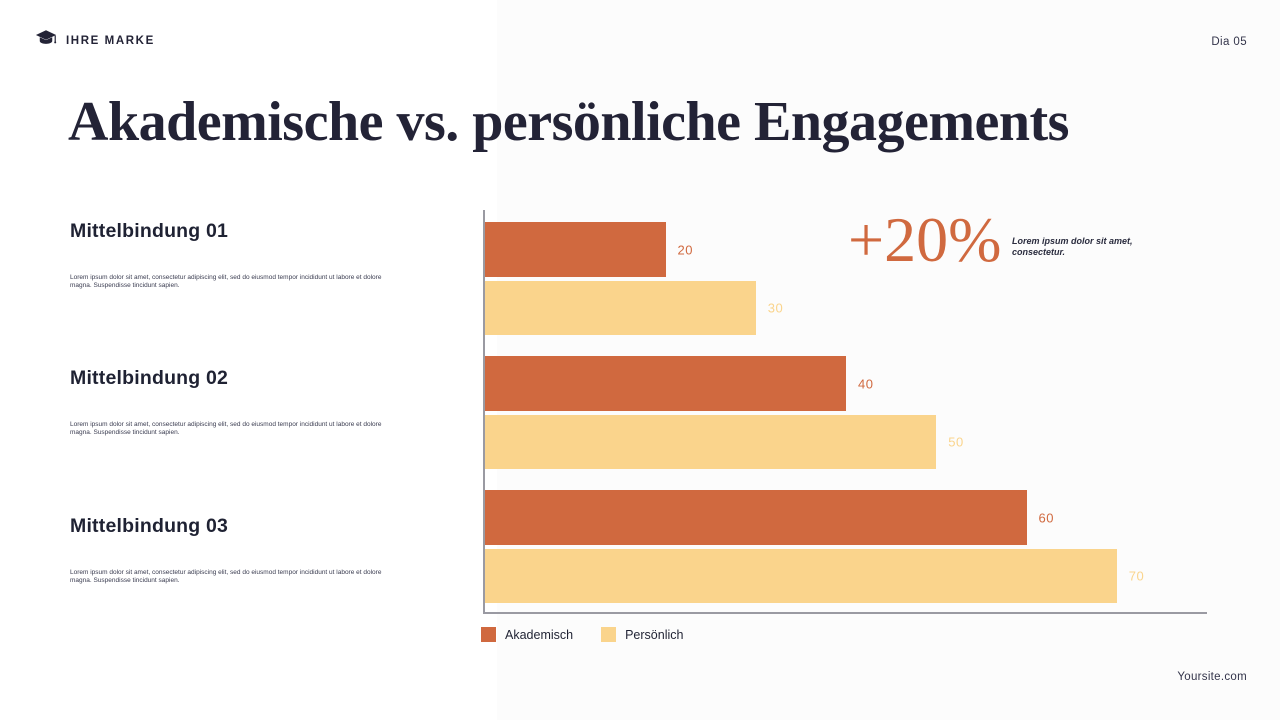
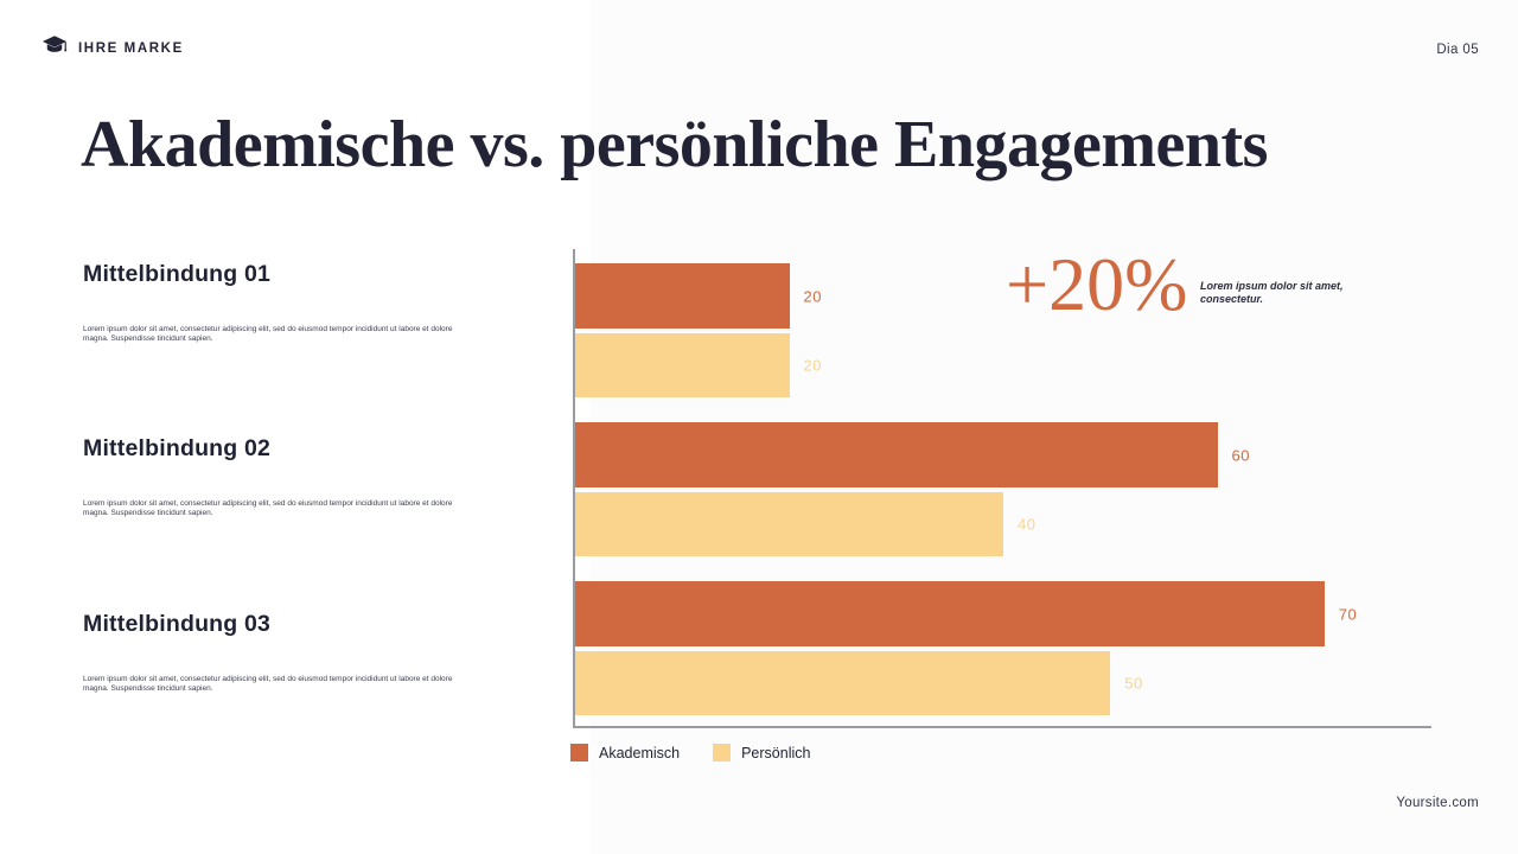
Persönlich/Mittelbindung 01: 30 -> 20
Akademisch/Mittelbindung 02: 40 -> 60
Persönlich/Mittelbindung 02: 50 -> 40
Akademisch/Mittelbindung 03: 60 -> 70
Persönlich/Mittelbindung 03: 70 -> 50
